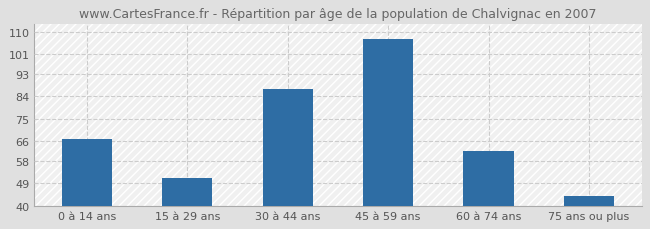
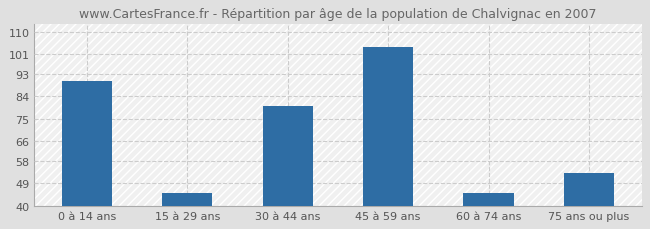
0 à 14 ans: 67 -> 90
15 à 29 ans: 51 -> 45
30 à 44 ans: 87 -> 80
45 à 59 ans: 107 -> 104
60 à 74 ans: 62 -> 45
75 ans ou plus: 44 -> 53
